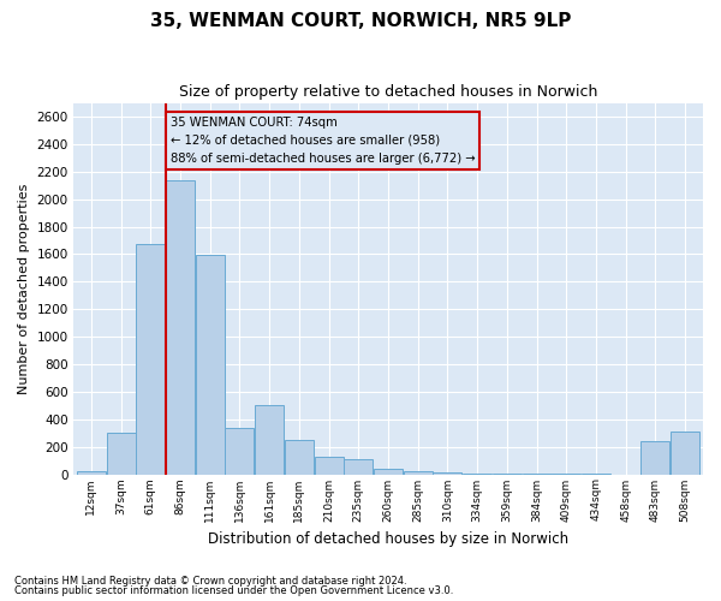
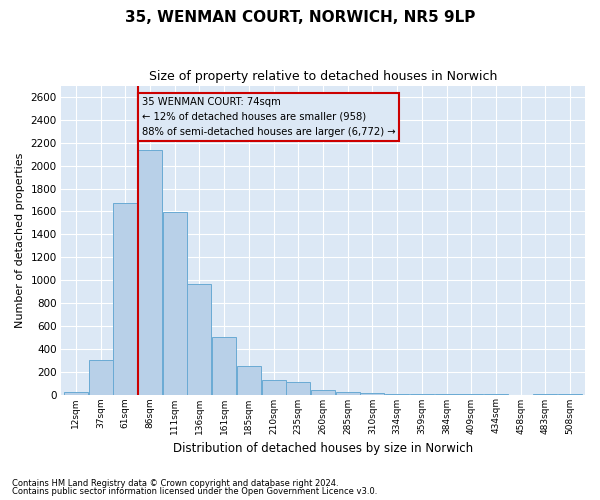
136sqm: 340 -> 970
483sqm: 240 -> 0
508sqm: 310 -> 0
